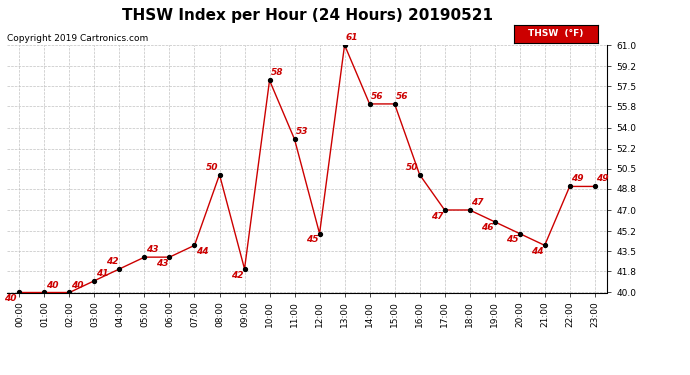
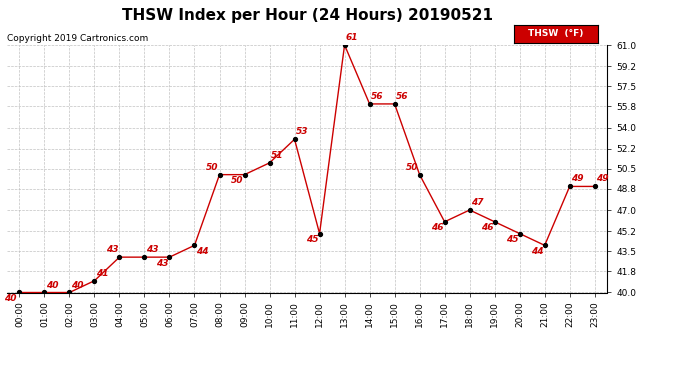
04:00: 42 -> 43
09:00: 42 -> 50
10:00: 58 -> 51
17:00: 47 -> 46
